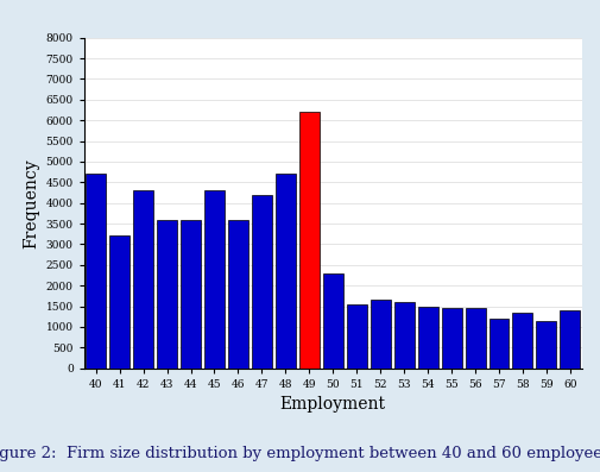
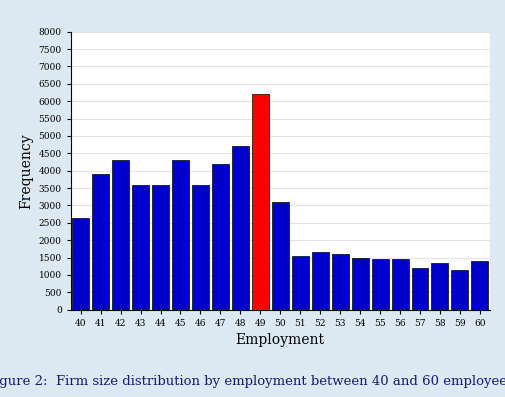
40: 4700 -> 2650
41: 3200 -> 3900
50: 2300 -> 3100
